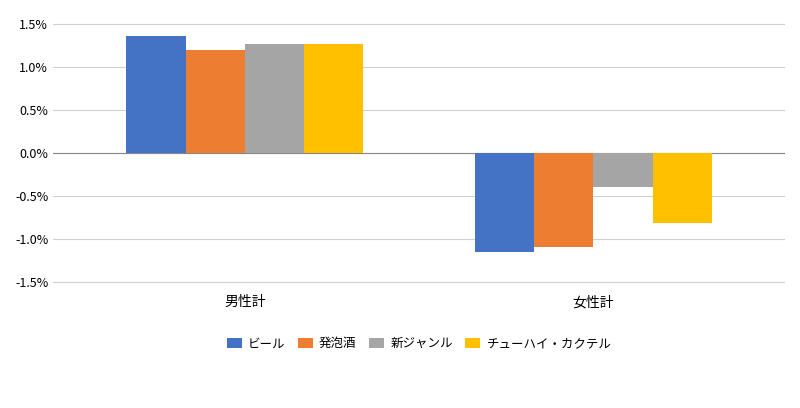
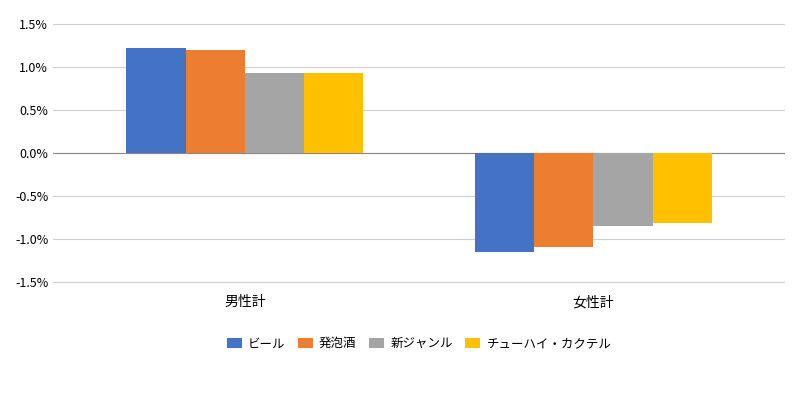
ビール/男性計: 1.36% -> 1.22%
新ジャンル/男性計: 1.26% -> 0.92%
チューハイ・カクテル/男性計: 1.26% -> 0.92%
新ジャンル/女性計: -0.40% -> -0.85%
